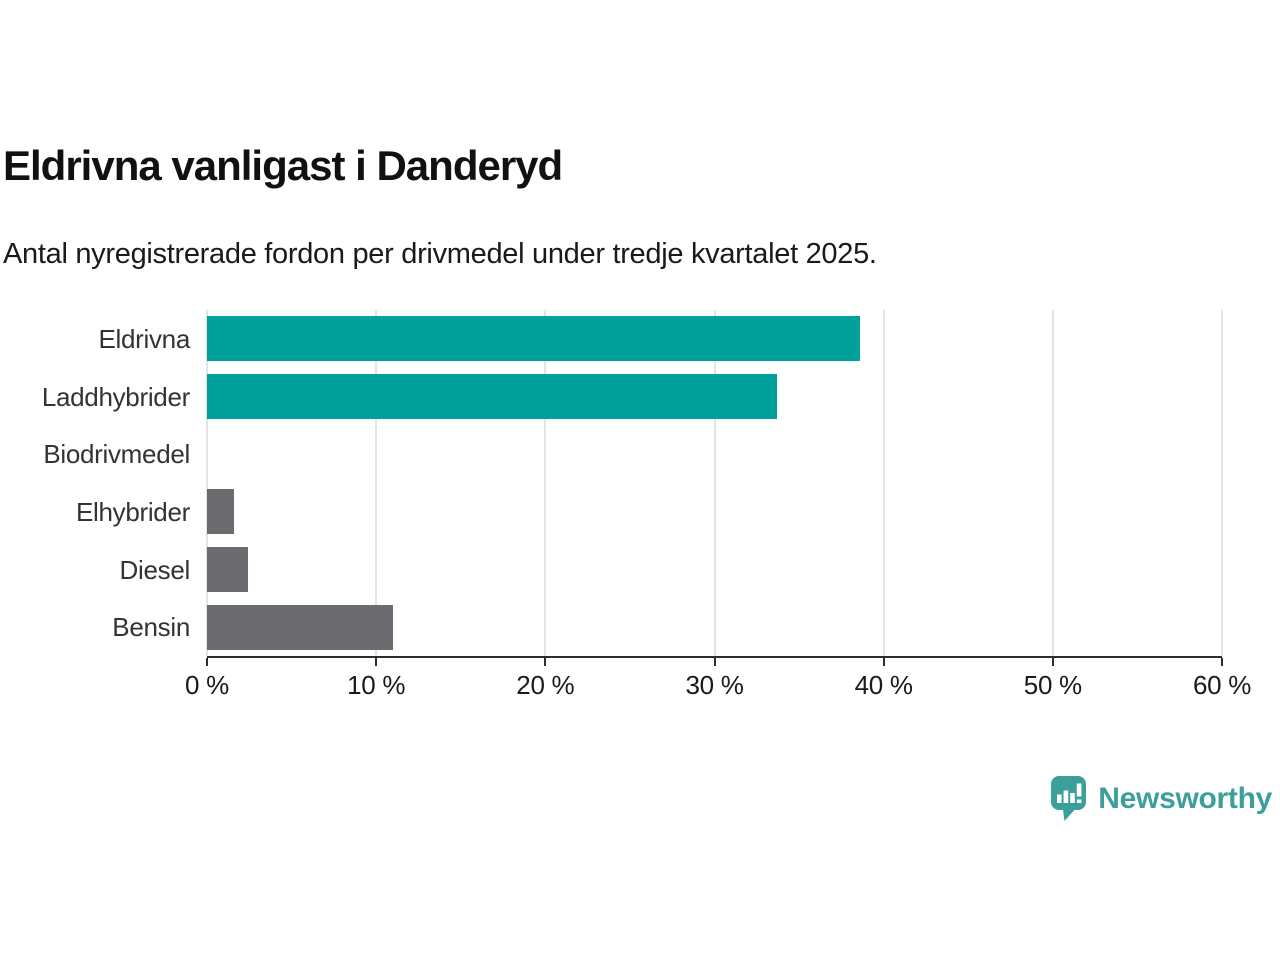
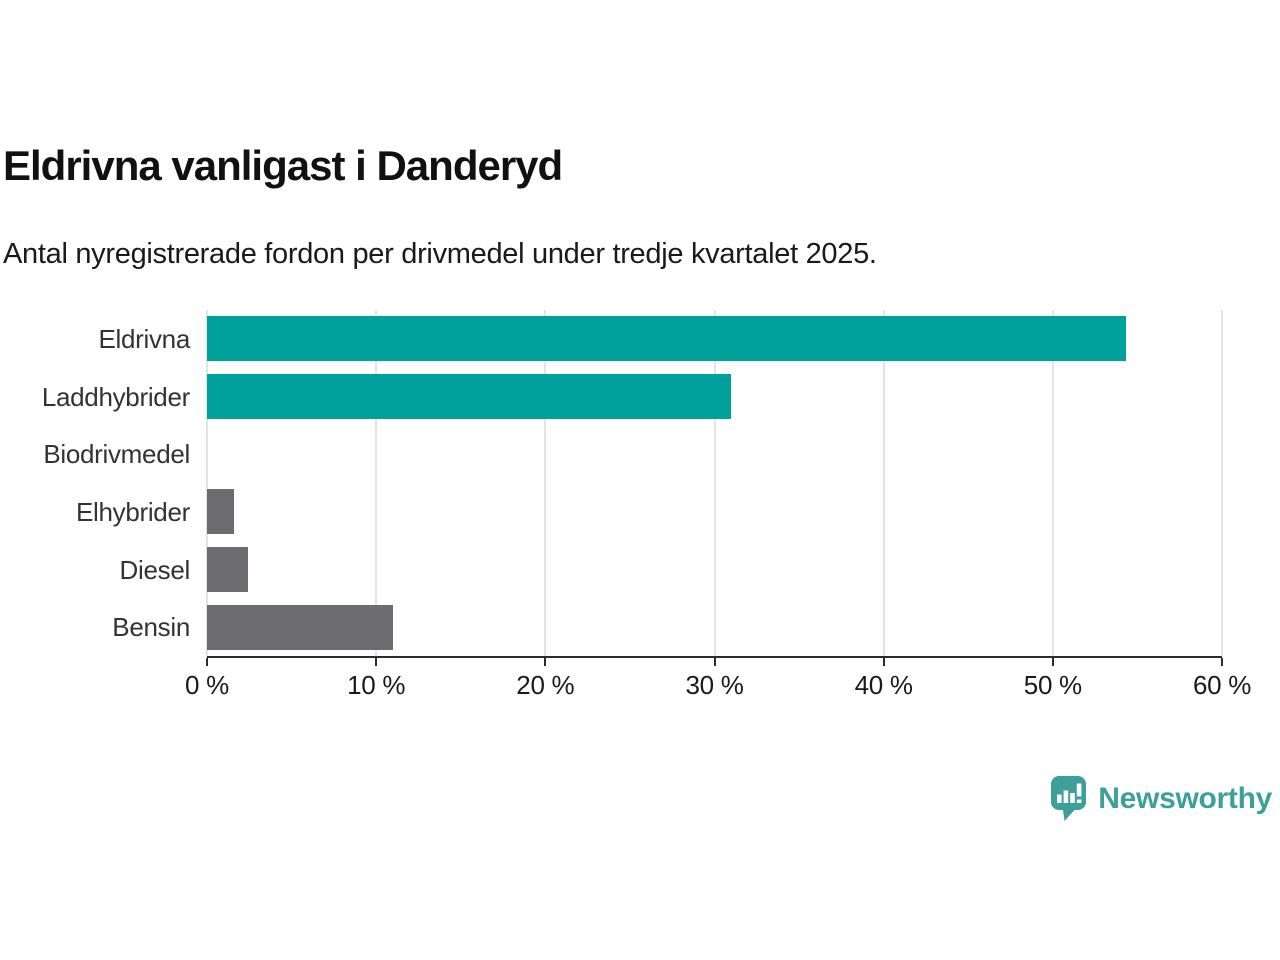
Eldrivna: 38.6% -> 54.3%
Laddhybrider: 33.7% -> 31.0%
